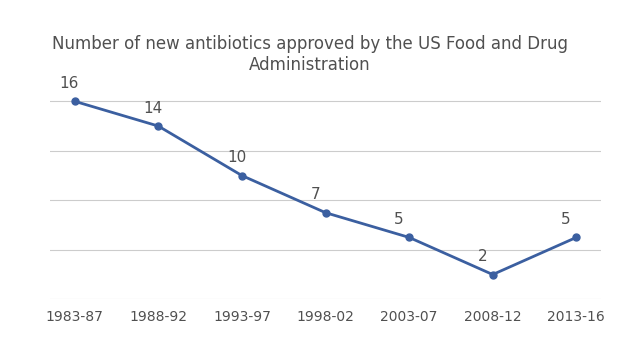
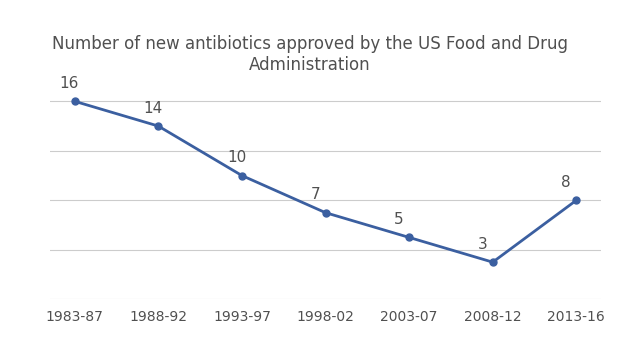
2008-12: 2 -> 3
2013-16: 5 -> 8
